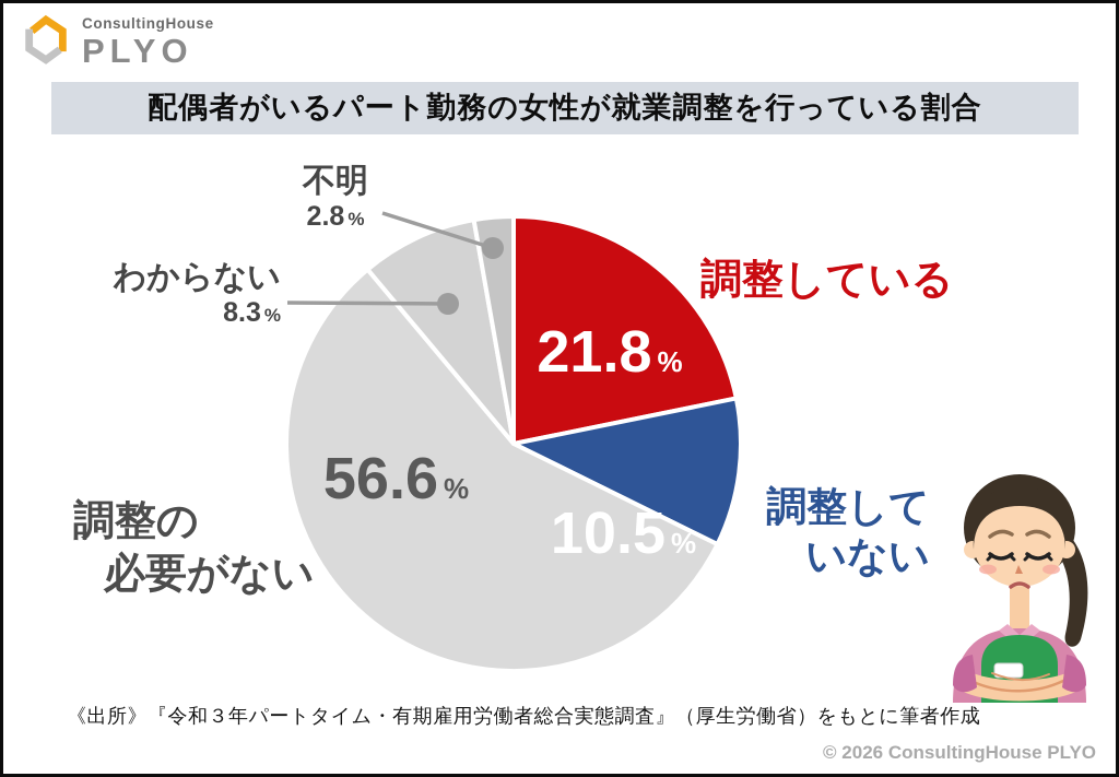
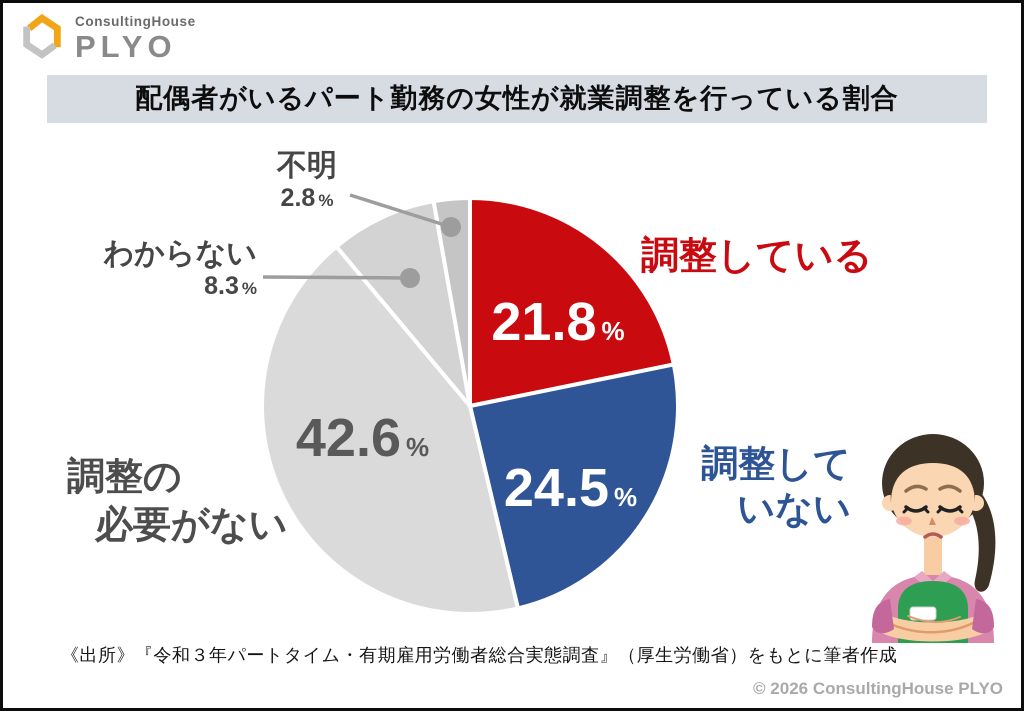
調整していない: 10.5 -> 24.5
調整の必要がない: 56.6 -> 42.6
